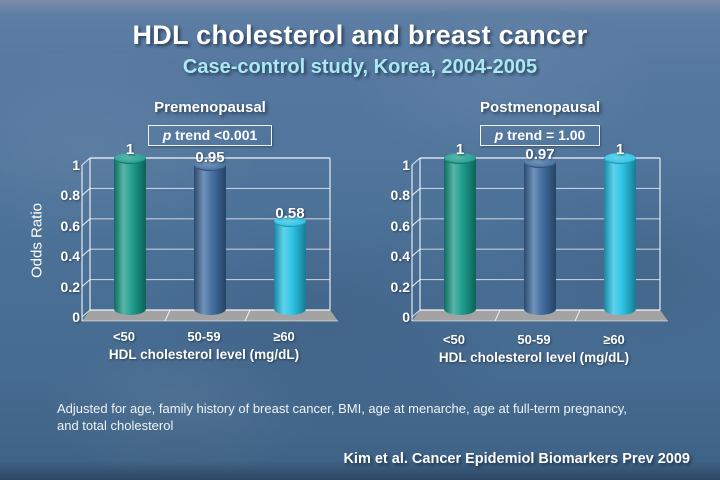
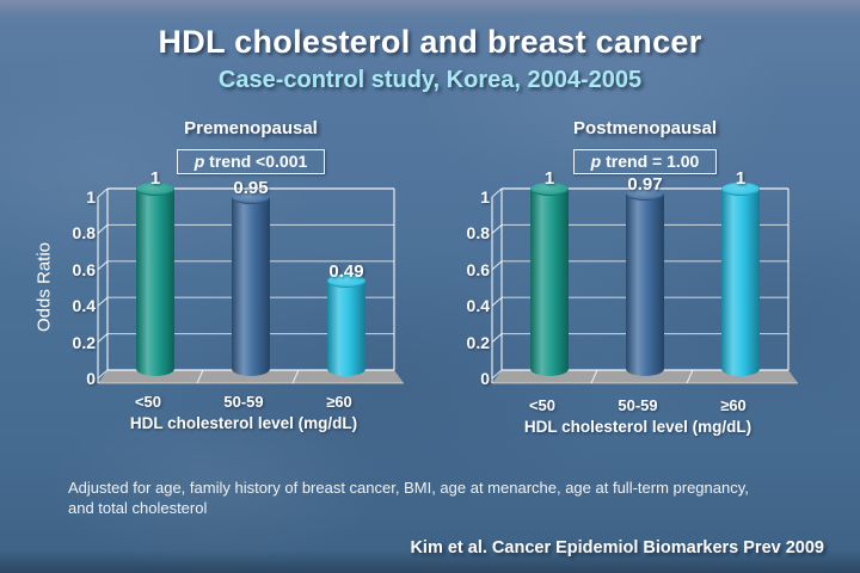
Premenopausal/≥60: 0.58 -> 0.49
